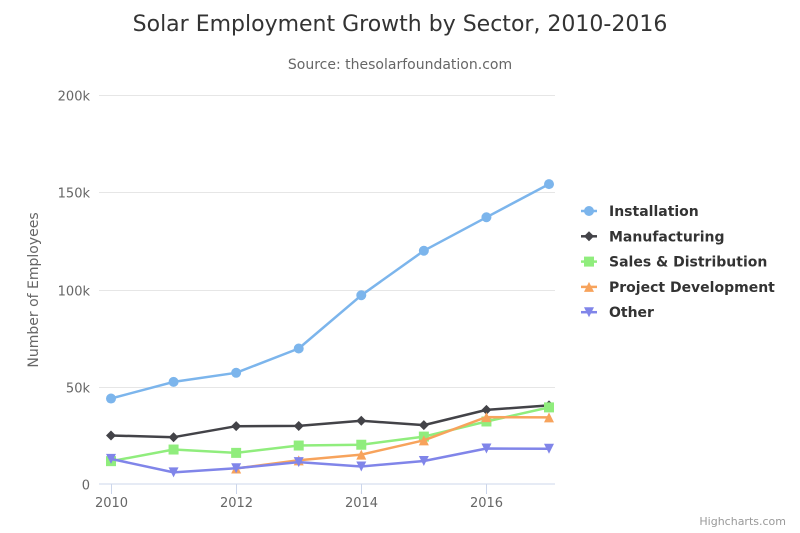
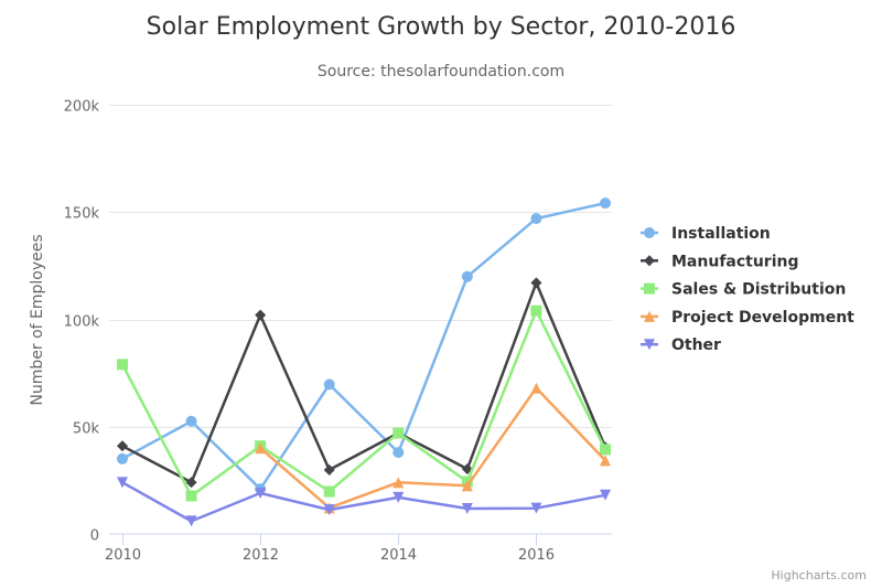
Installation/2010: 44k -> 35k
Manufacturing/2010: 25k -> 41k
Sales & Distribution/2010: 12k -> 79k
Other/2010: 13k -> 24k
Installation/2012: 57k -> 21k
Manufacturing/2012: 30k -> 102k
Sales & Distribution/2012: 16k -> 41k
Project Development/2012: 8k -> 40k
Other/2012: 8k -> 19k
Installation/2014: 97k -> 38k
Manufacturing/2014: 32k -> 47k
Sales & Distribution/2014: 20k -> 47k
Project Development/2014: 15k -> 24k
Other/2014: 9k -> 17k
Installation/2016: 137k -> 147k
Manufacturing/2016: 38k -> 117k
Sales & Distribution/2016: 32k -> 104k
Project Development/2016: 34k -> 68k
Other/2016: 18k -> 12k
